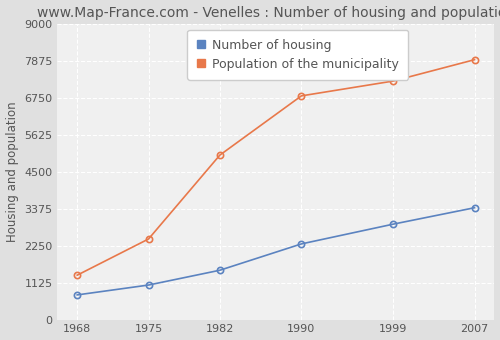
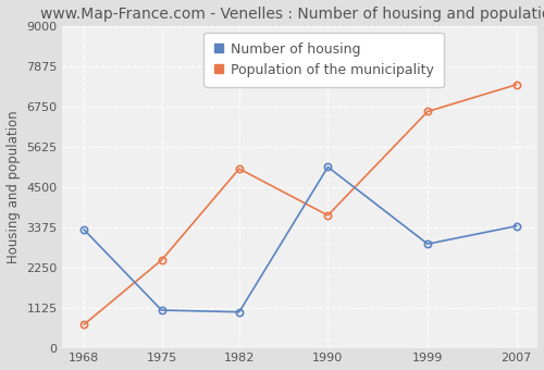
Number of housing/1968: 750 -> 3300
Population of the municipality/1968: 1350 -> 650
Number of housing/1982: 1500 -> 1000
Number of housing/1990: 2300 -> 5050
Population of the municipality/1990: 6800 -> 3700
Population of the municipality/1999: 7250 -> 6600
Population of the municipality/2007: 7900 -> 7350
